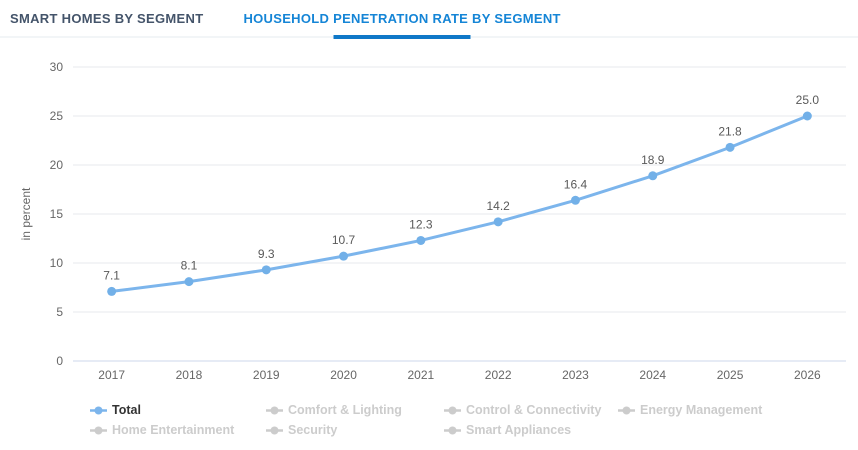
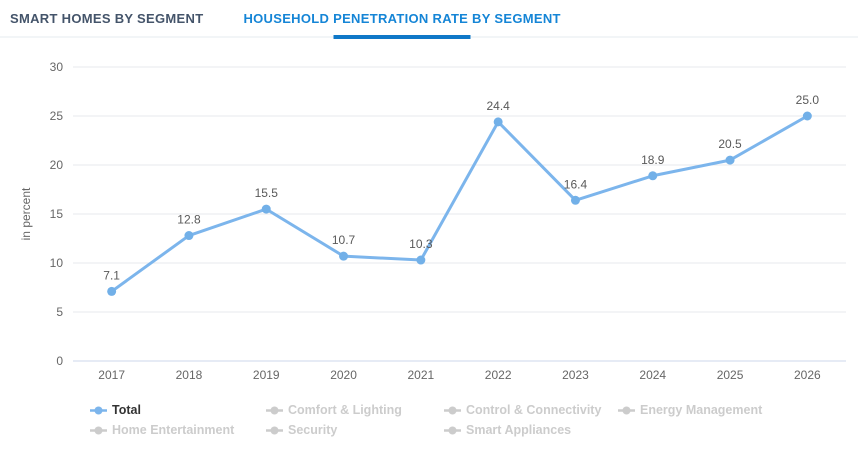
2018: 8.1 -> 12.8
2019: 9.3 -> 15.5
2021: 12.3 -> 10.3
2022: 14.2 -> 24.4
2025: 21.8 -> 20.5
